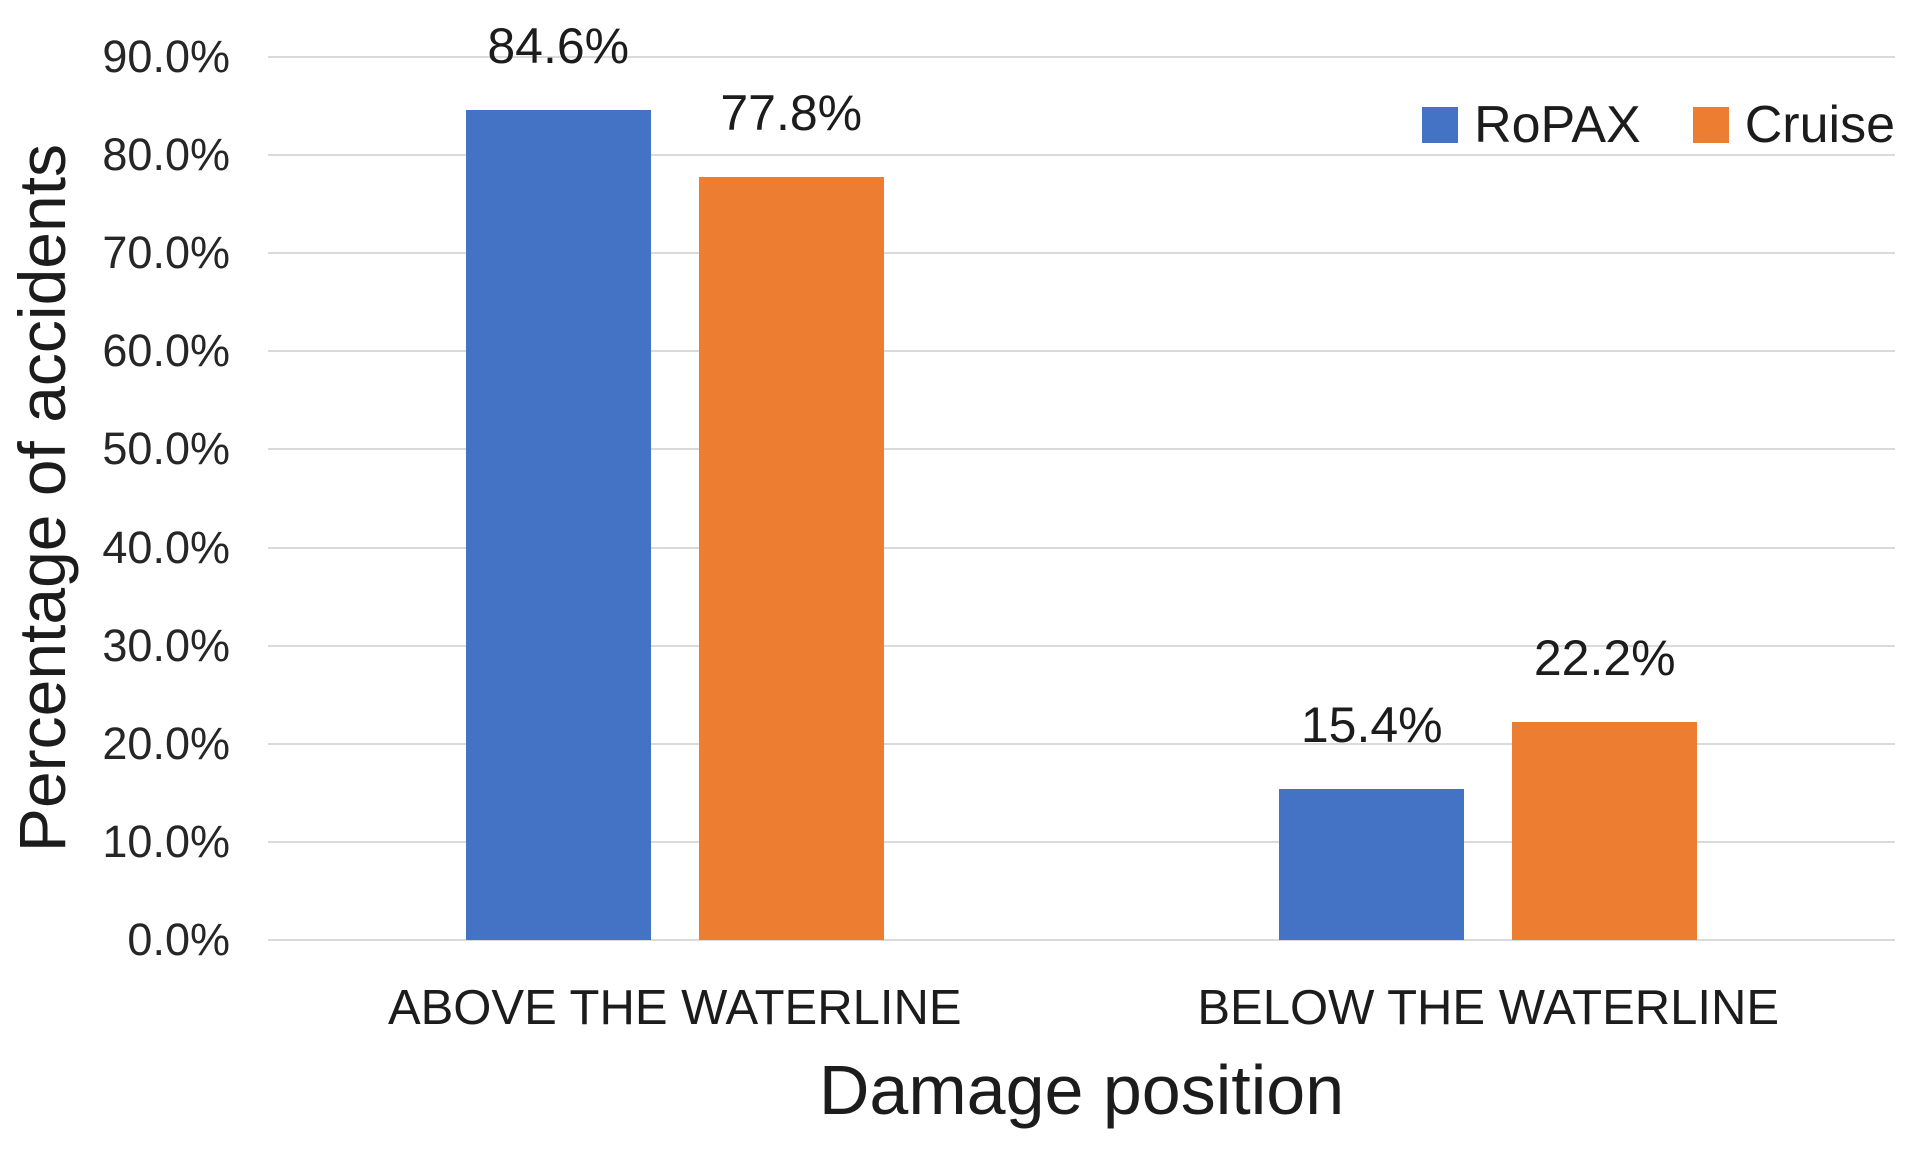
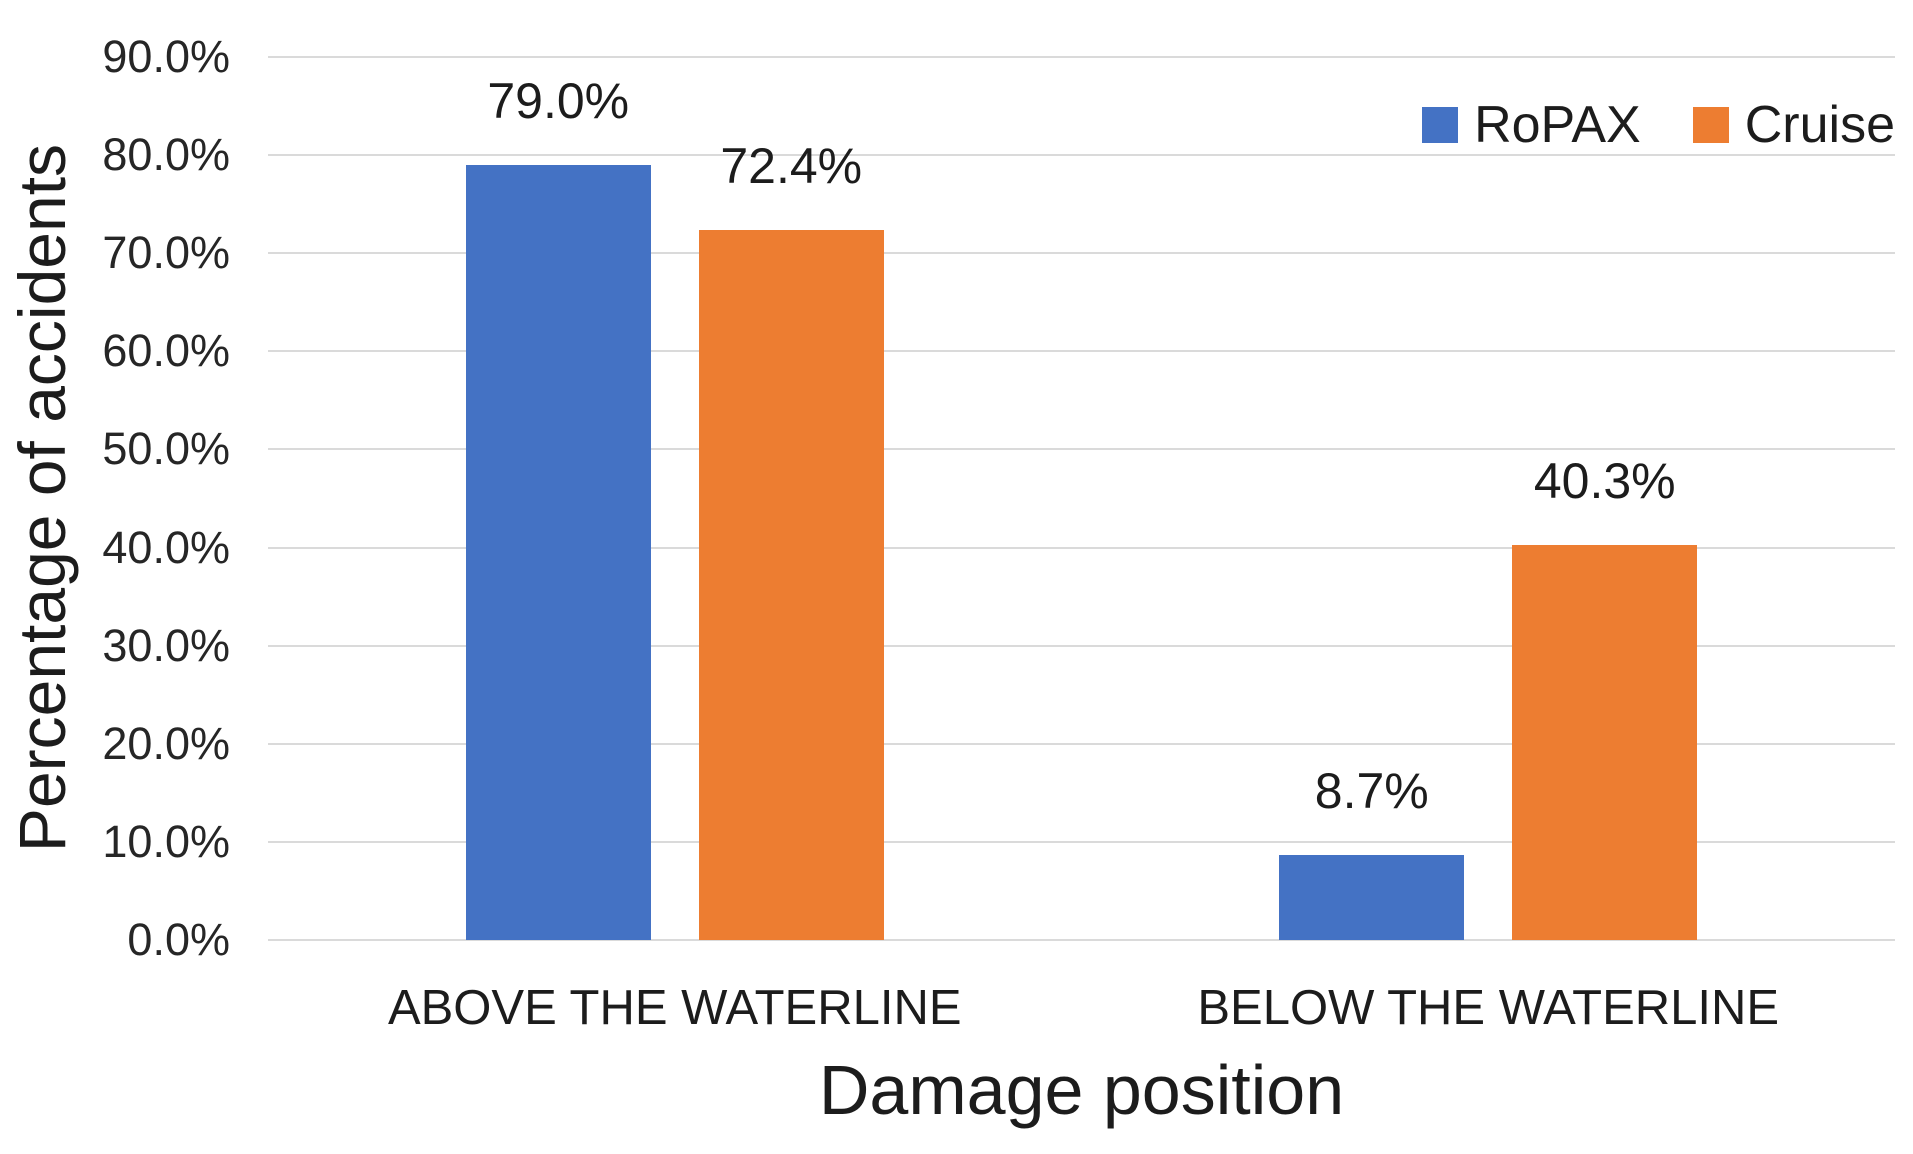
RoPAX/ABOVE THE WATERLINE: 84.6% -> 79.0%
Cruise/ABOVE THE WATERLINE: 77.8% -> 72.4%
RoPAX/BELOW THE WATERLINE: 15.4% -> 8.7%
Cruise/BELOW THE WATERLINE: 22.2% -> 40.3%
